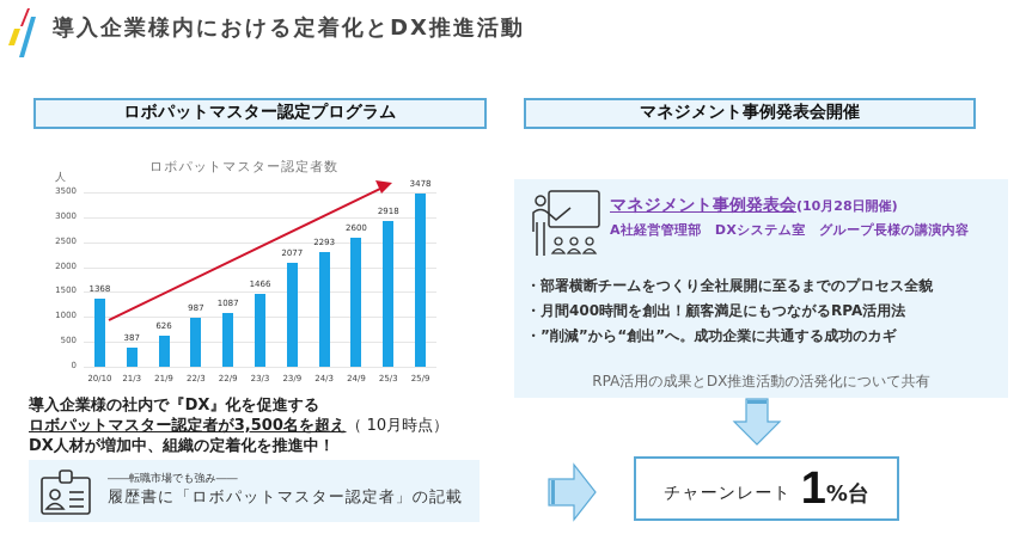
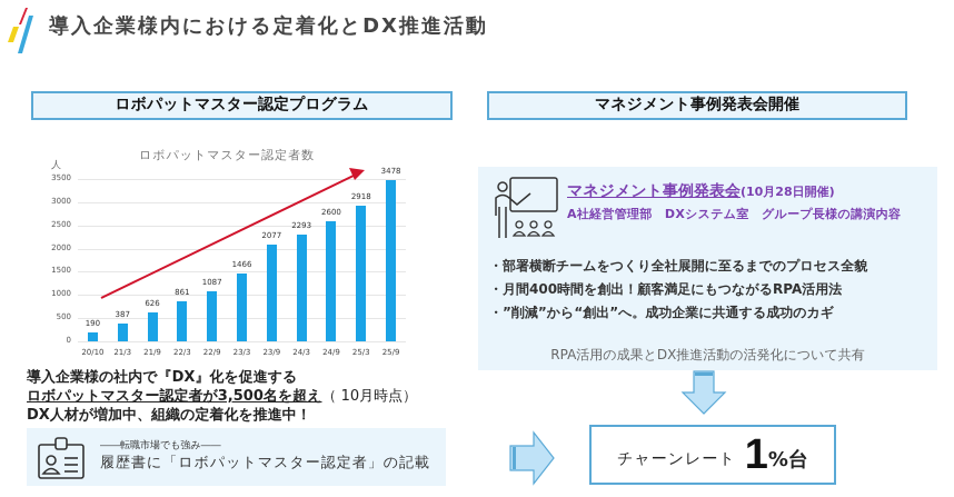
20/10: 1368 -> 190
22/3: 987 -> 861
